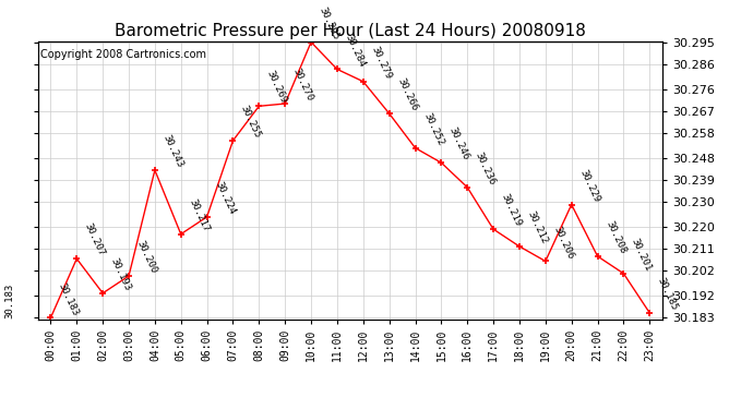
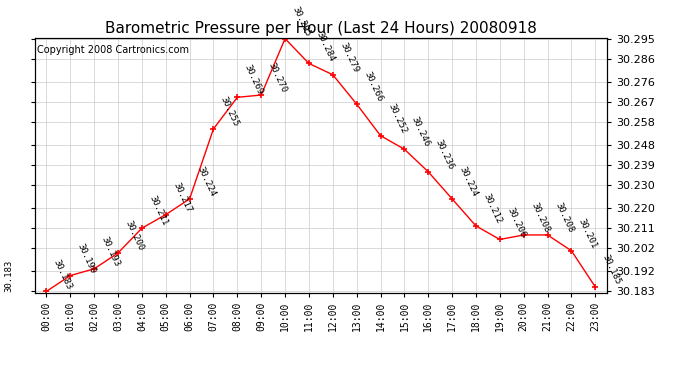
01:00: 30.207 -> 30.190
04:00: 30.243 -> 30.211
17:00: 30.219 -> 30.224
20:00: 30.229 -> 30.208
